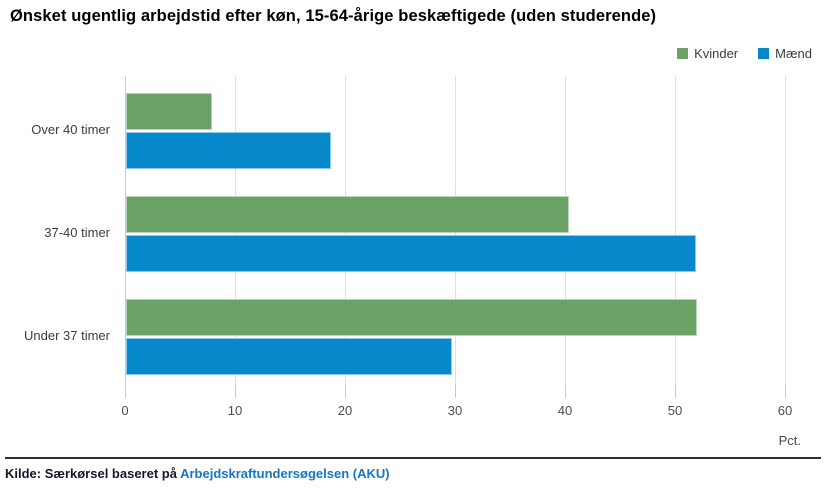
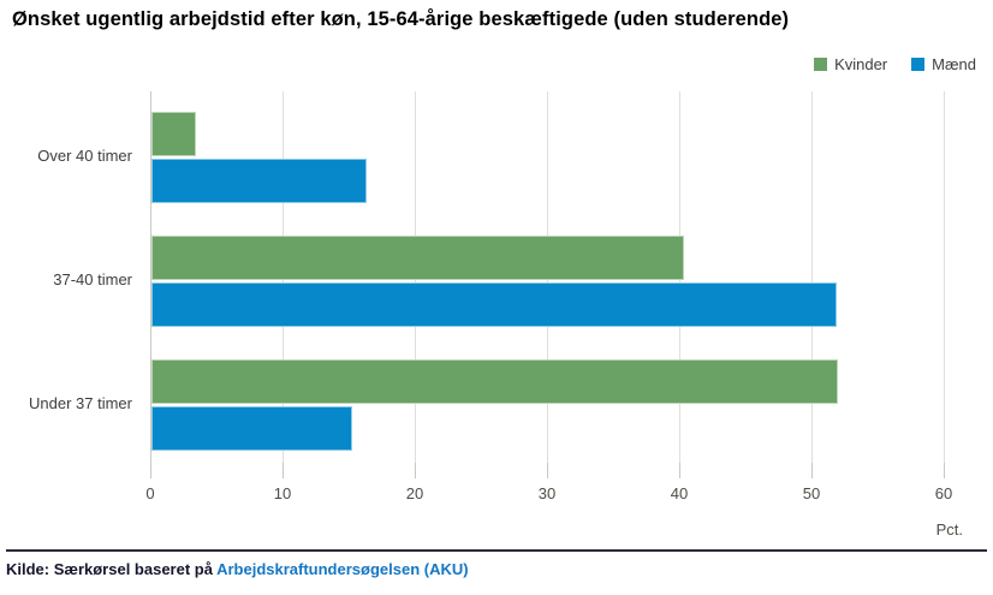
Kvinder/Over 40 timer: 7.8 -> 3.4
Mænd/Over 40 timer: 18.6 -> 16.3
Mænd/Under 37 timer: 29.6 -> 15.2
